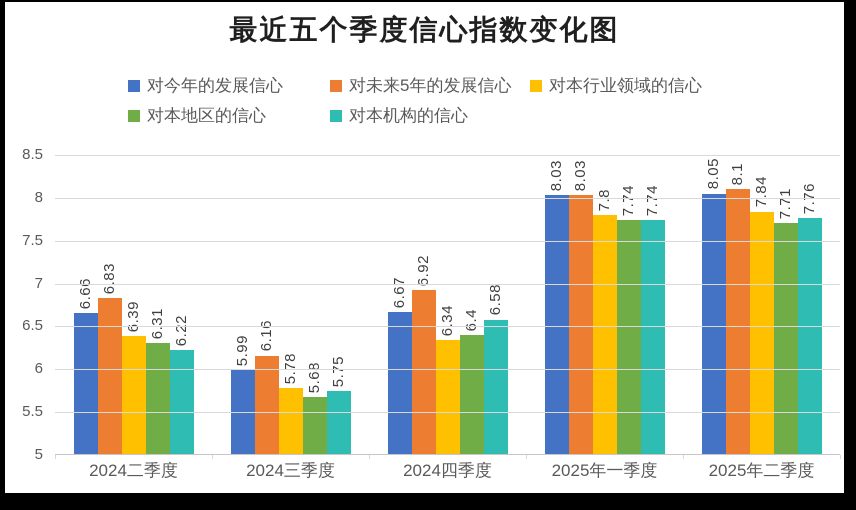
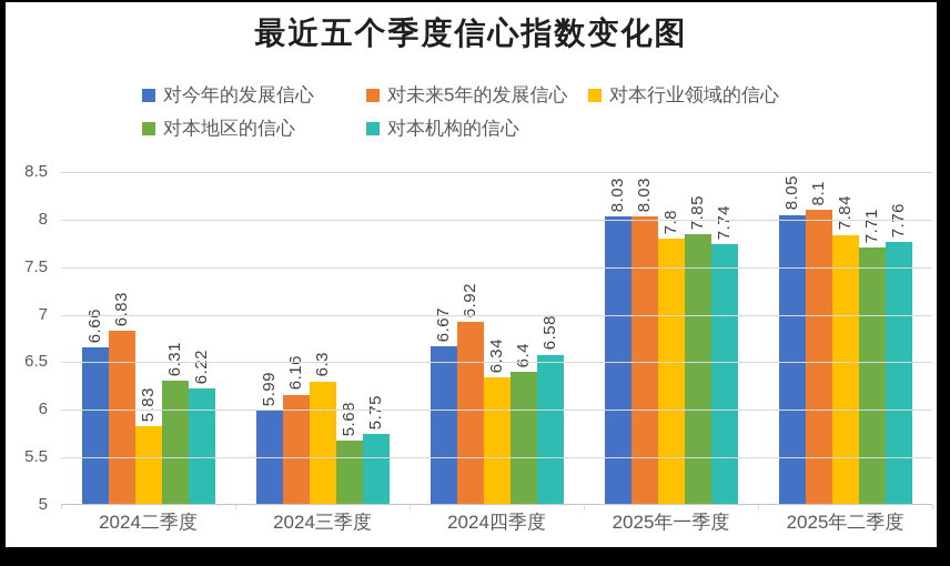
对本行业领域的信心/2024二季度: 6.39 -> 5.83
对本行业领域的信心/2024三季度: 5.78 -> 6.3
对本地区的信心/2025年一季度: 7.74 -> 7.85
